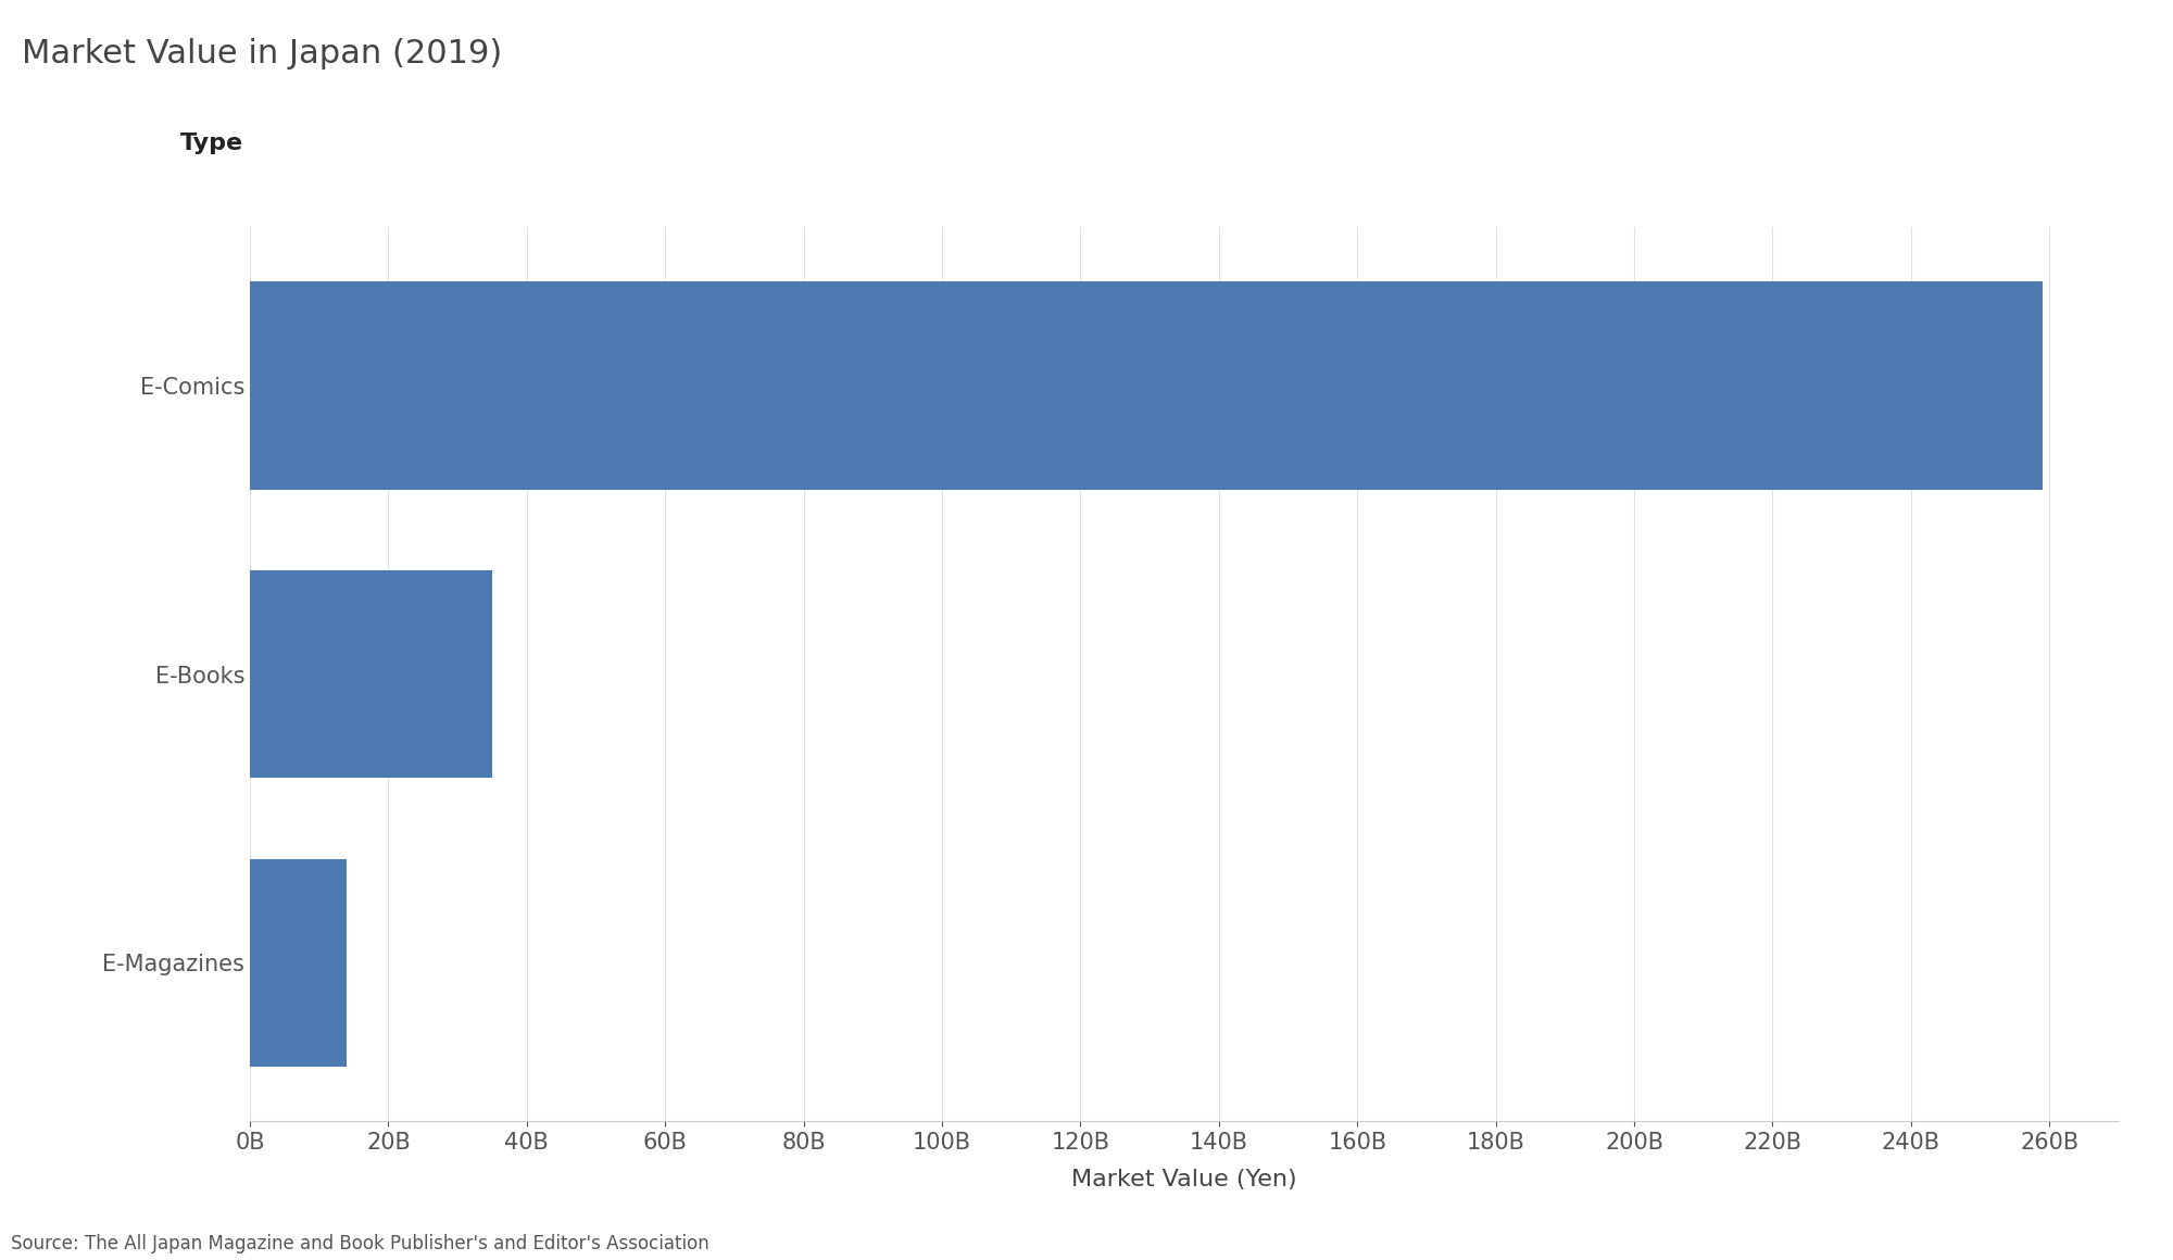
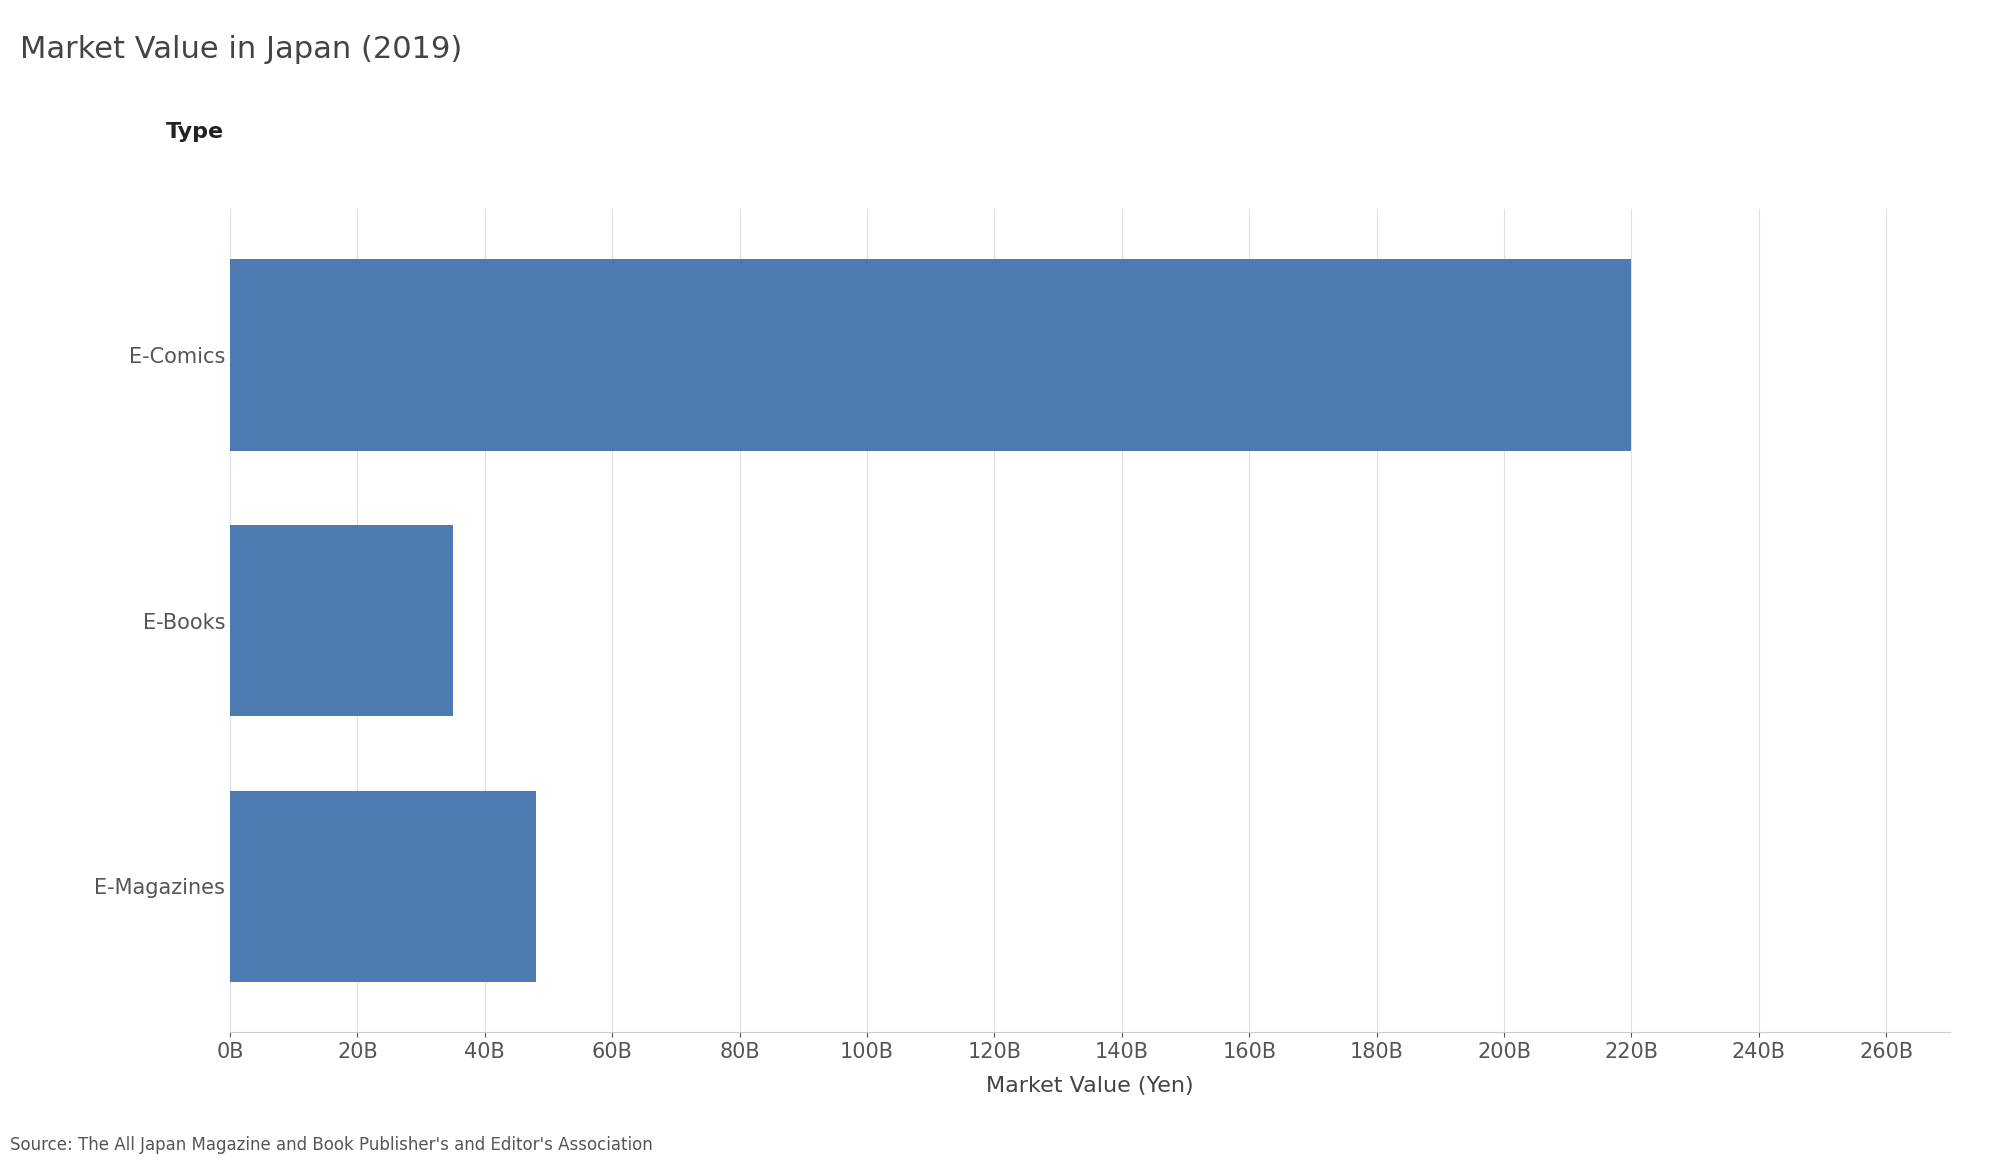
E-Comics: 259B -> 220B
E-Magazines: 14B -> 48B
